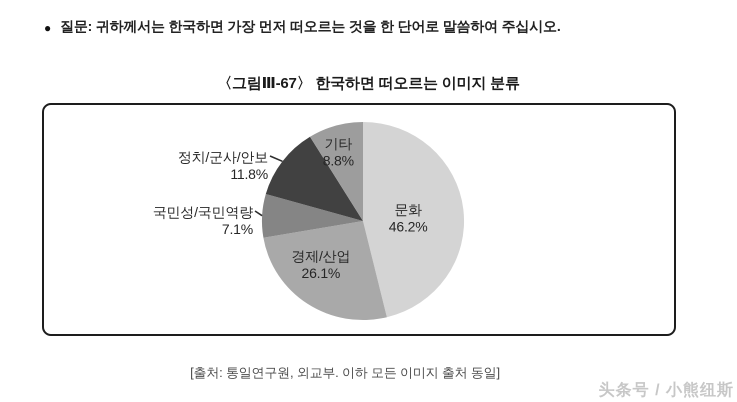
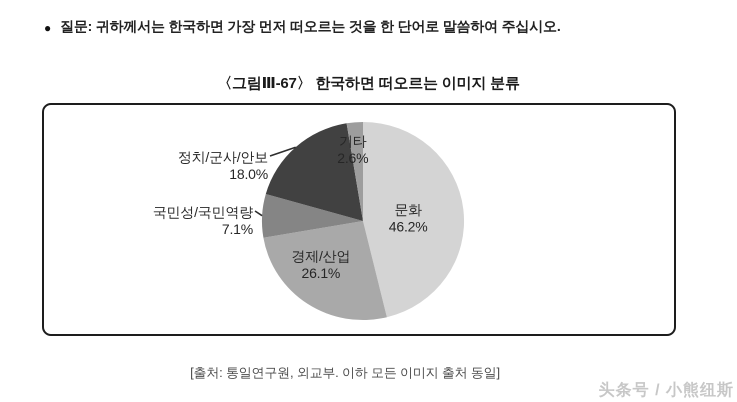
정치/군사/안보: 11.8% -> 18.0%
기타: 8.8% -> 2.6%
